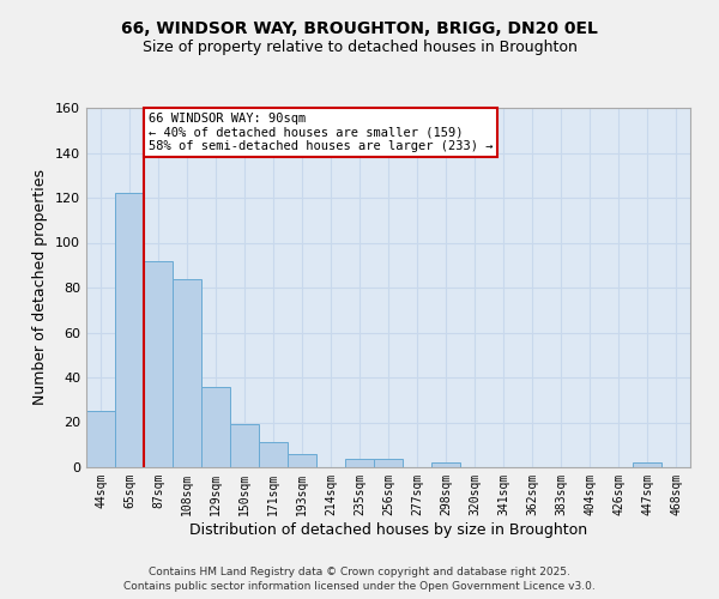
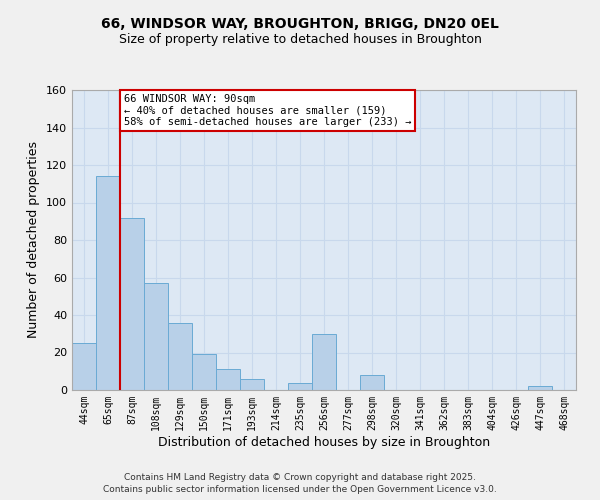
65sqm: 122 -> 114
108sqm: 84 -> 57
256sqm: 4 -> 30
298sqm: 2 -> 8
